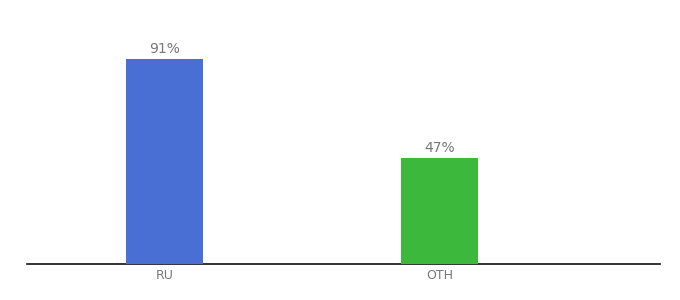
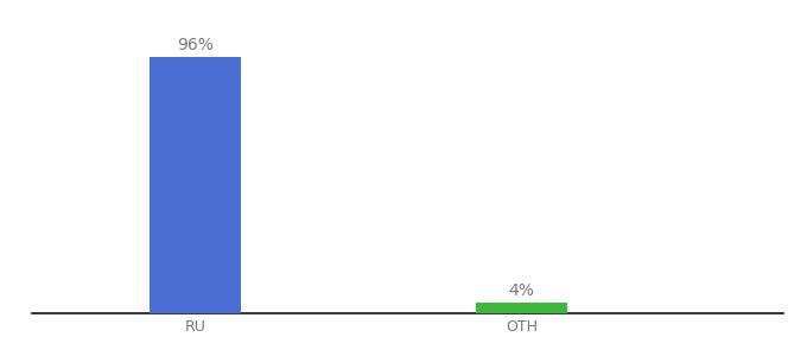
RU: 91% -> 96%
OTH: 47% -> 4%
